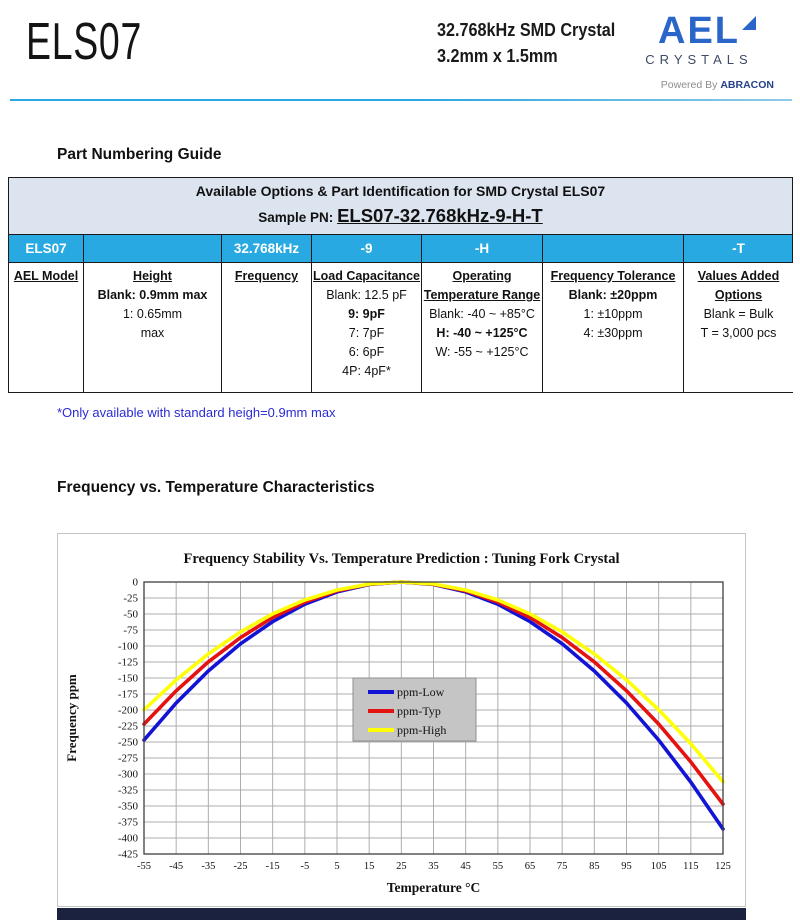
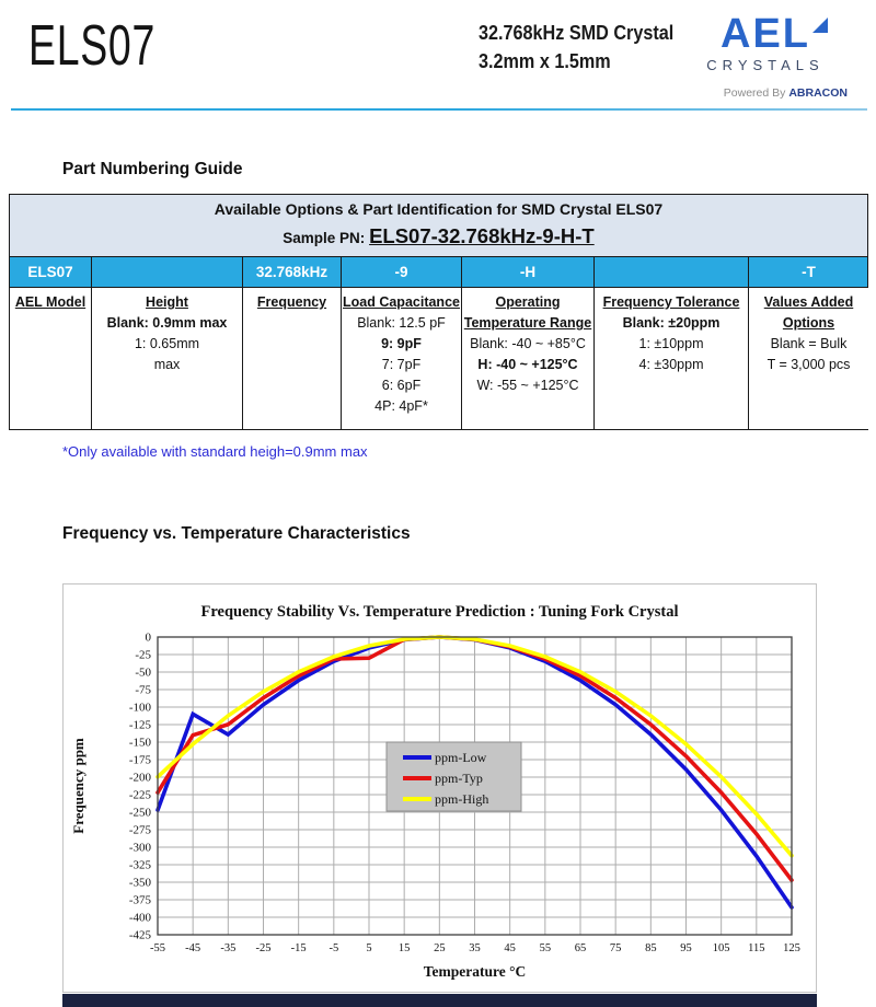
ppm-Low/-45: -190 -> -110
ppm-Typ/-45: -170 -> -140
ppm-Typ/5: -10 -> -30
